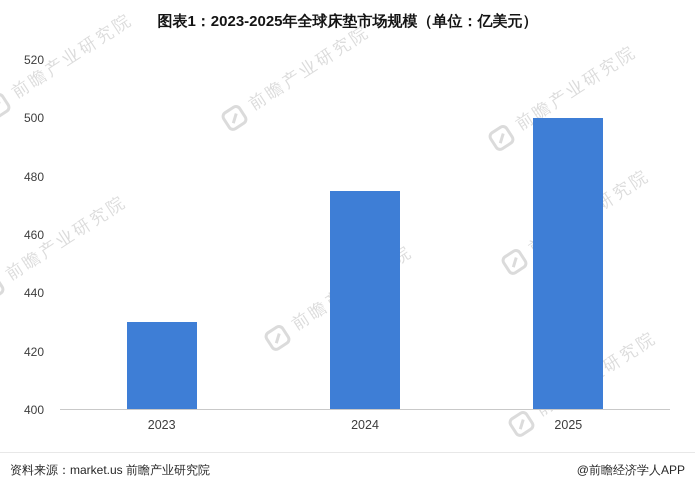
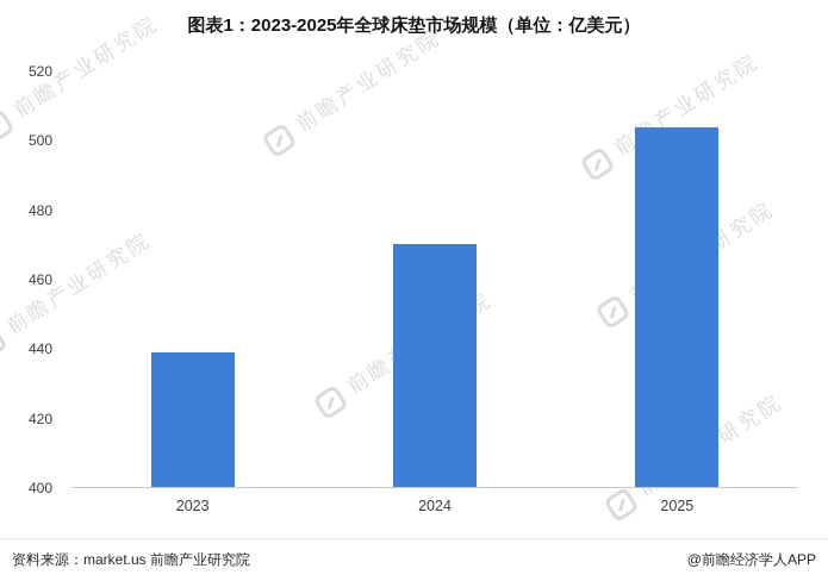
2023: 430 -> 439
2024: 475 -> 470
2025: 500 -> 504
